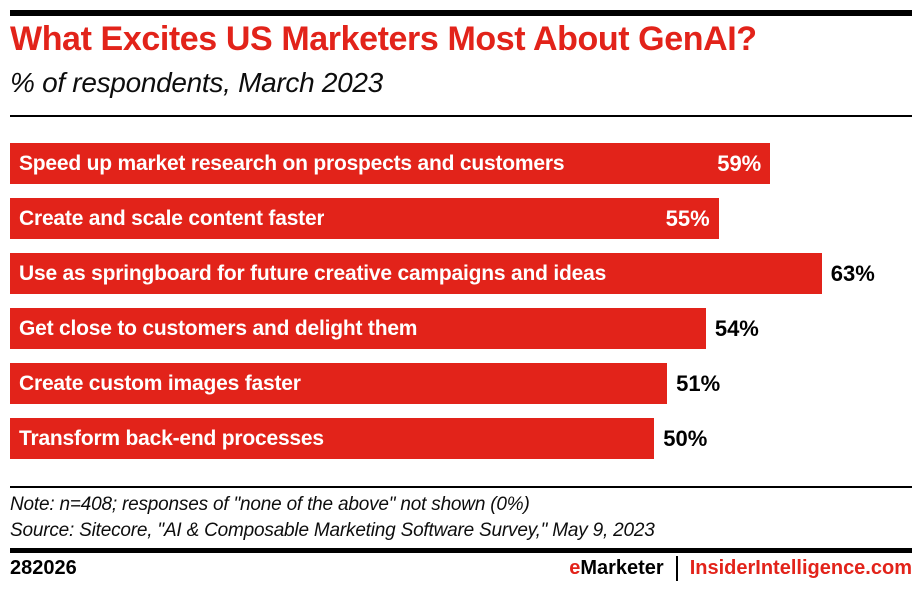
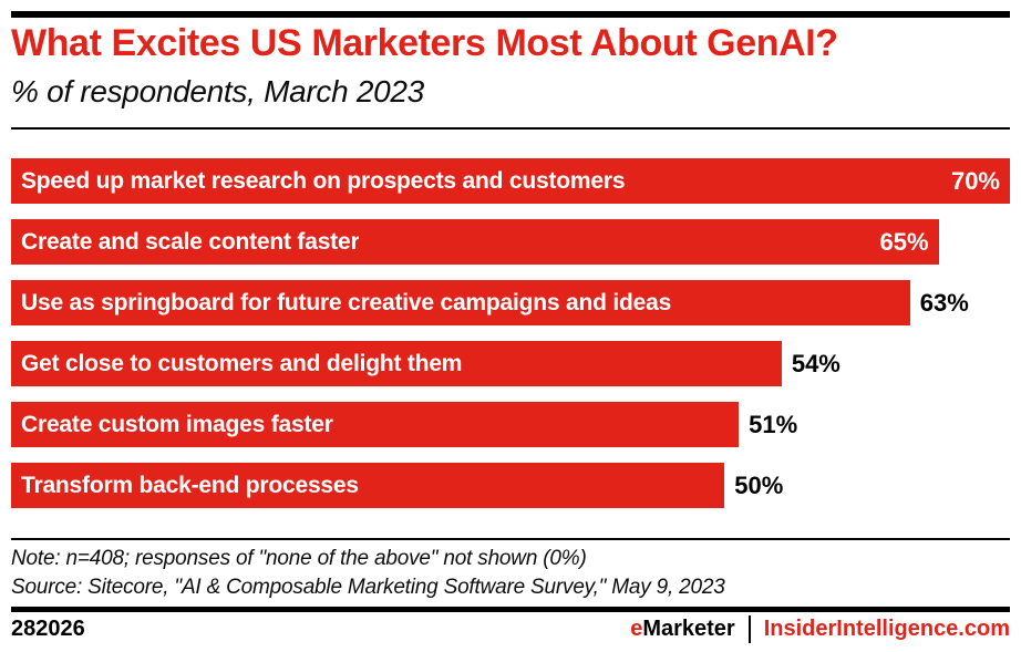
Speed up market research on prospects and customers: 59% -> 70%
Create and scale content faster: 55% -> 65%
